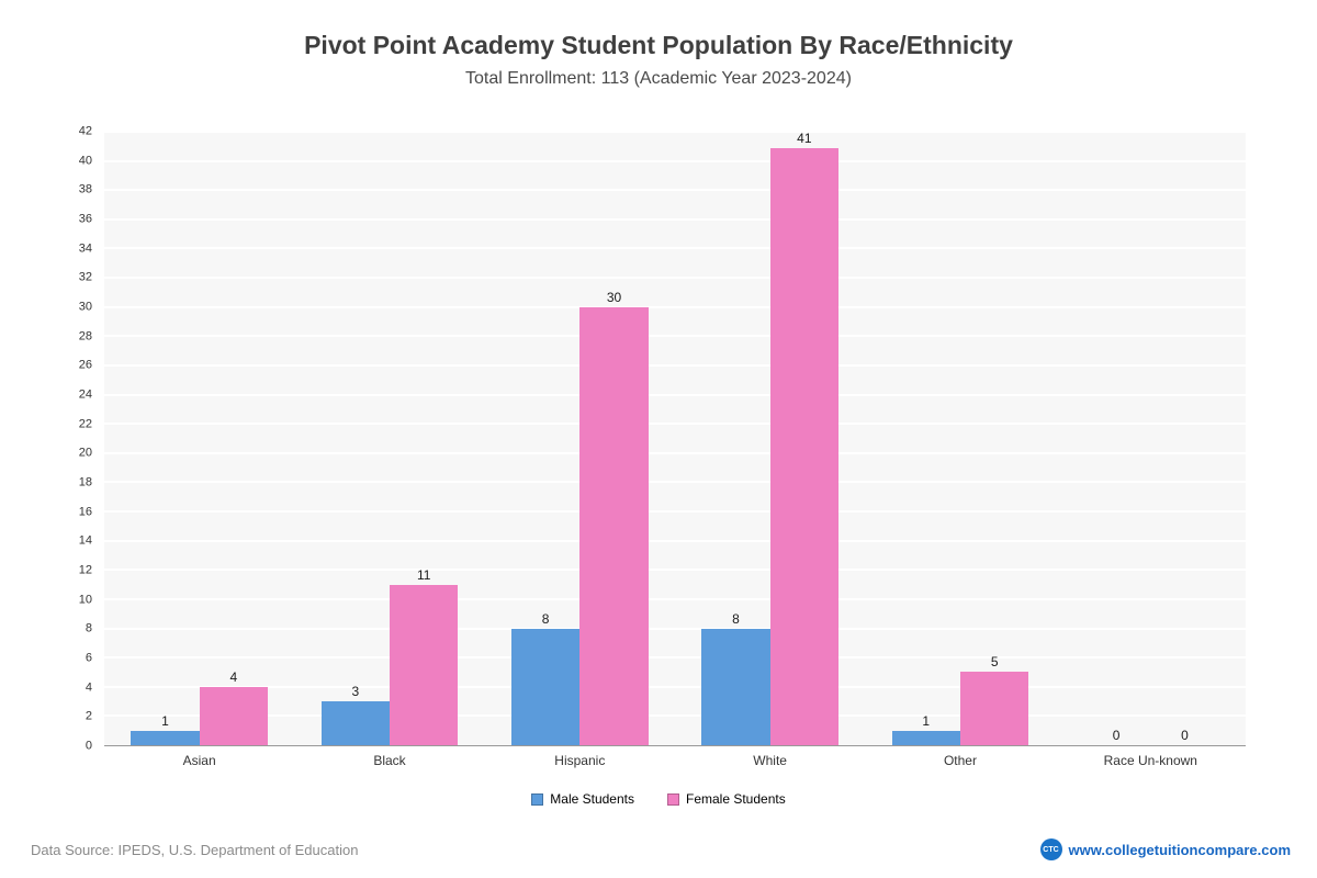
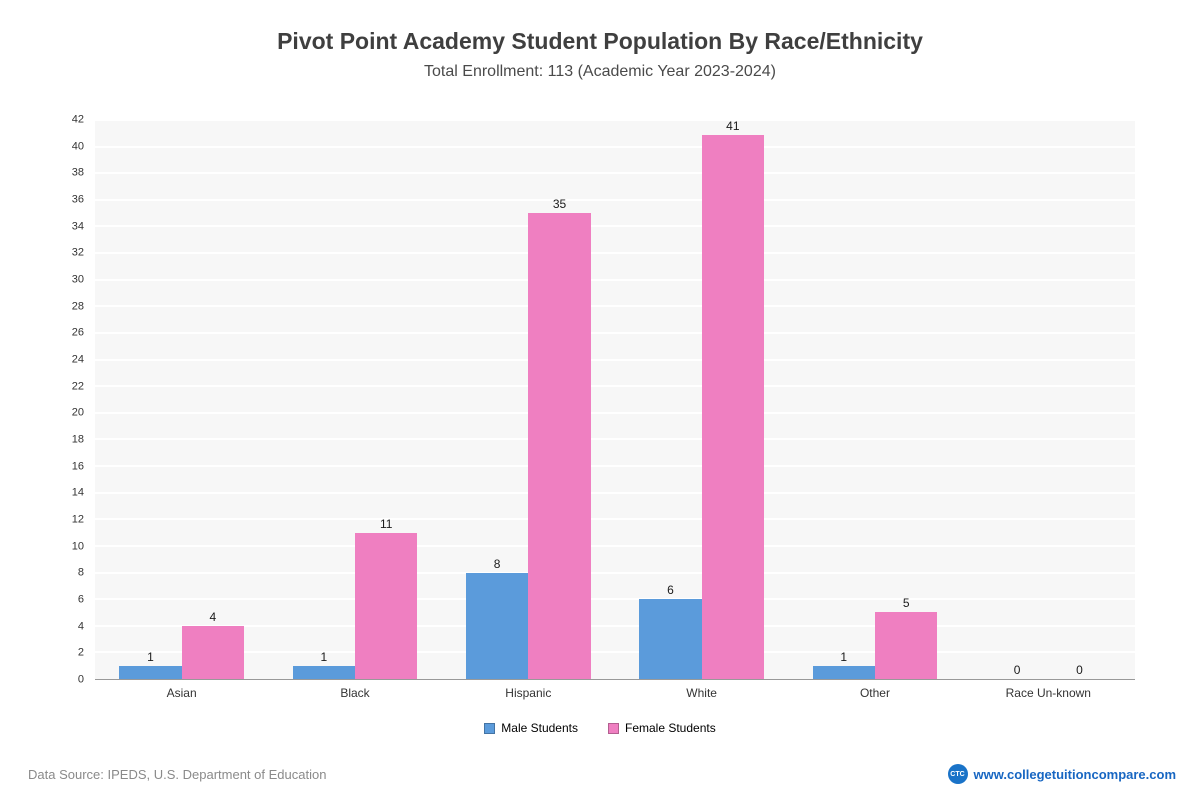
Male Students/Black: 3 -> 1
Female Students/Hispanic: 30 -> 35
Male Students/White: 8 -> 6
